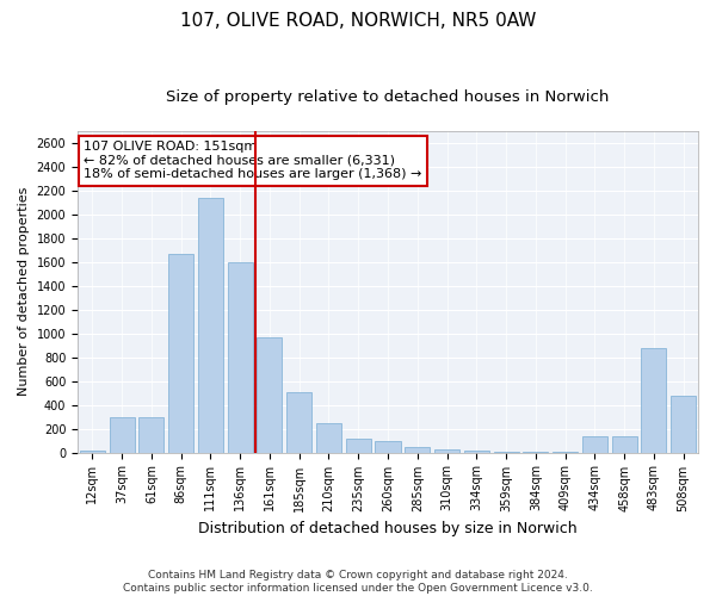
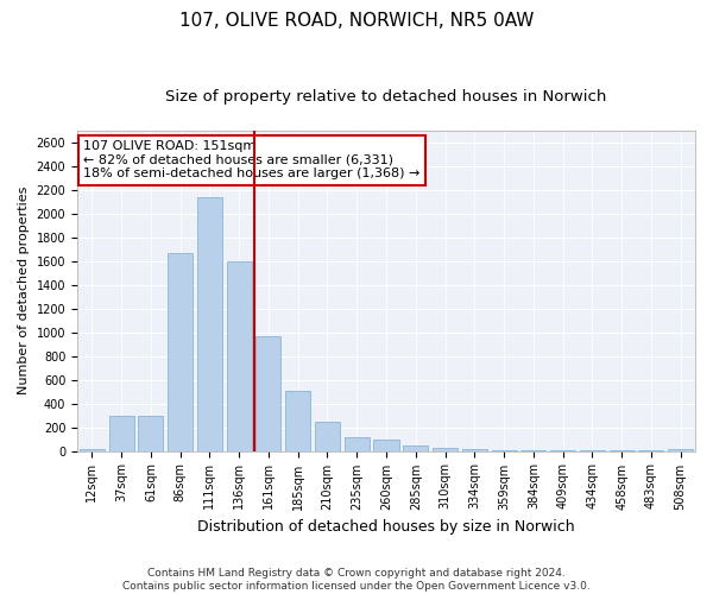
434sqm: 140 -> 0
458sqm: 140 -> 0
483sqm: 880 -> 0
508sqm: 480 -> 20
